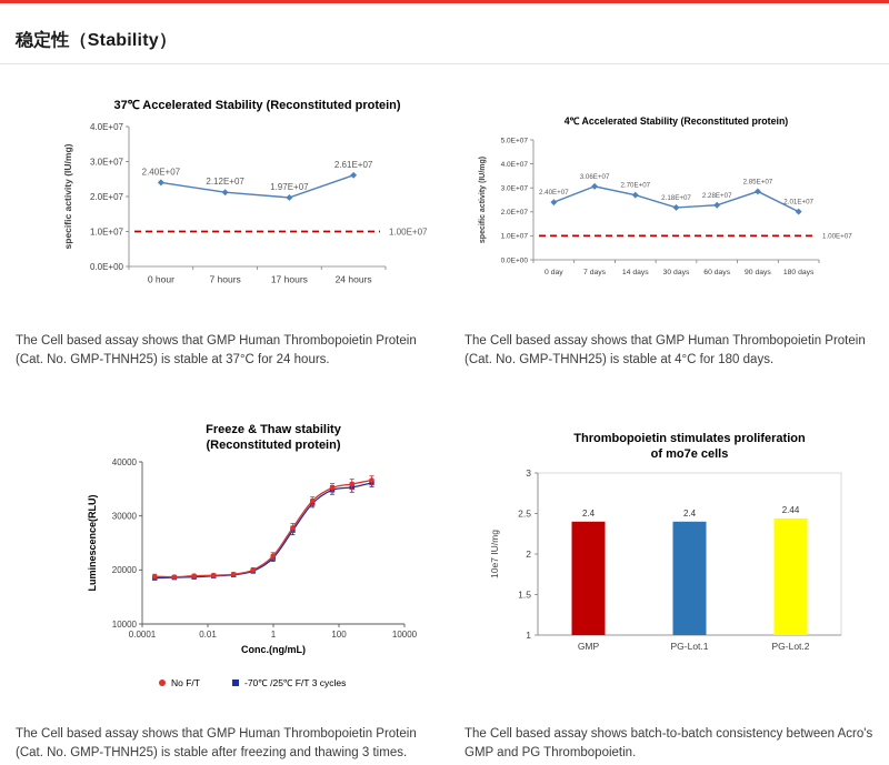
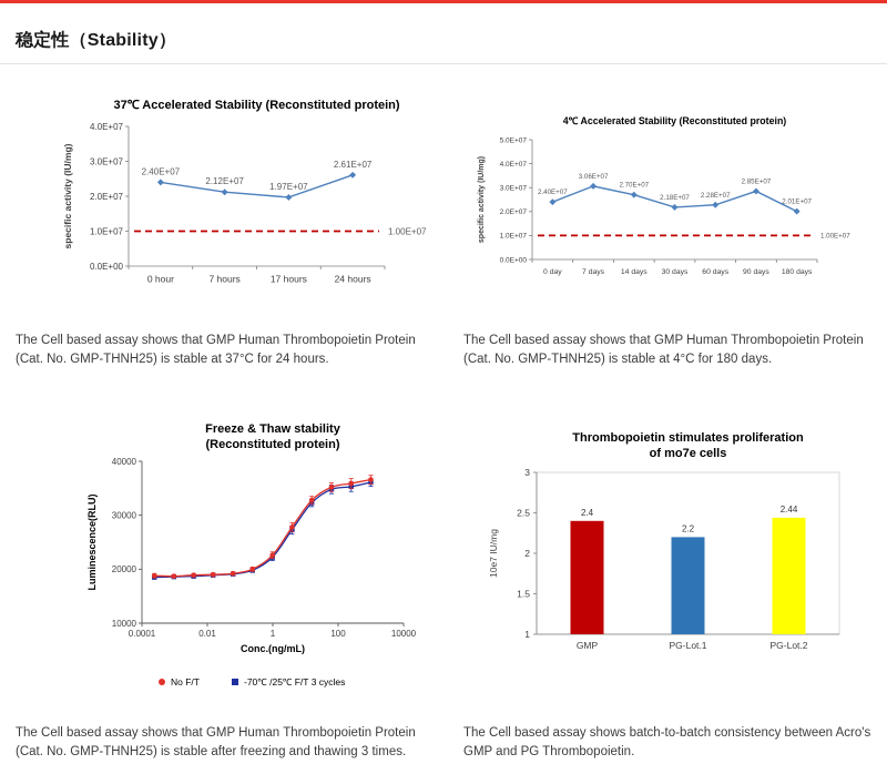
Thrombopoietin stimulates proliferation/PG-Lot.1: 2.4 -> 2.2
